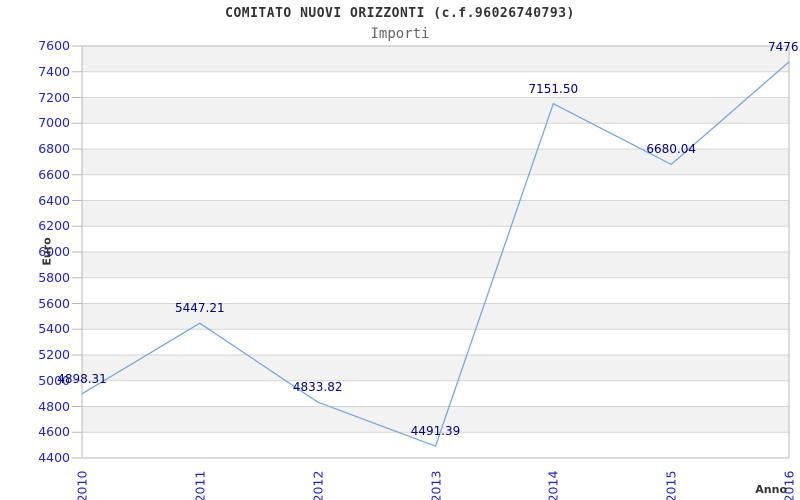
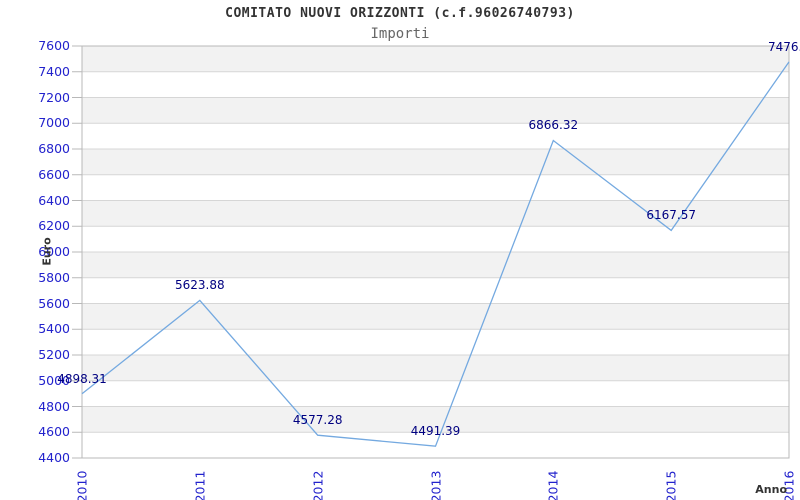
2011: 5447.21 -> 5623.88
2012: 4833.82 -> 4577.28
2014: 7151.50 -> 6866.32
2015: 6680.04 -> 6167.57
